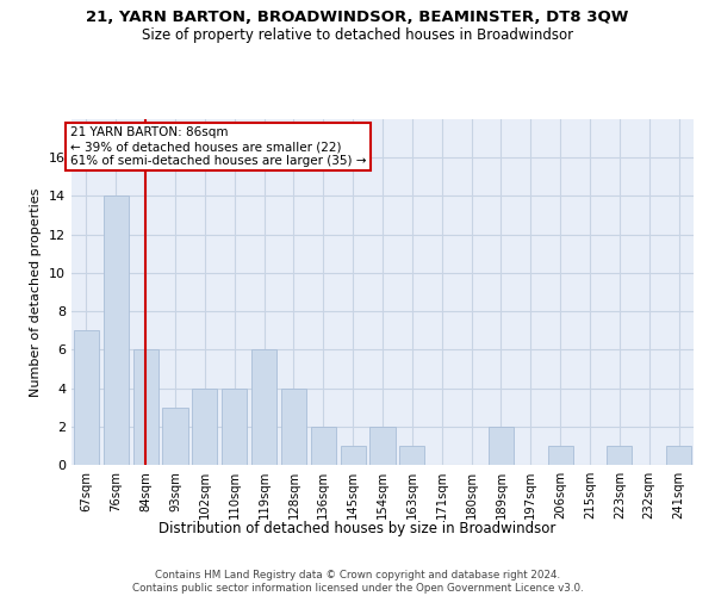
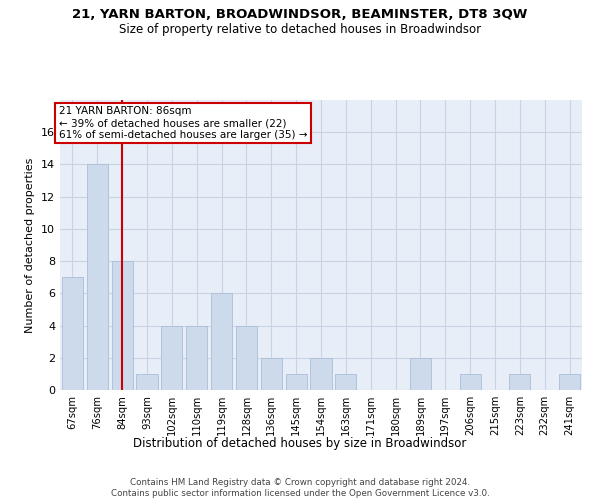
84sqm: 6 -> 8
93sqm: 3 -> 1
